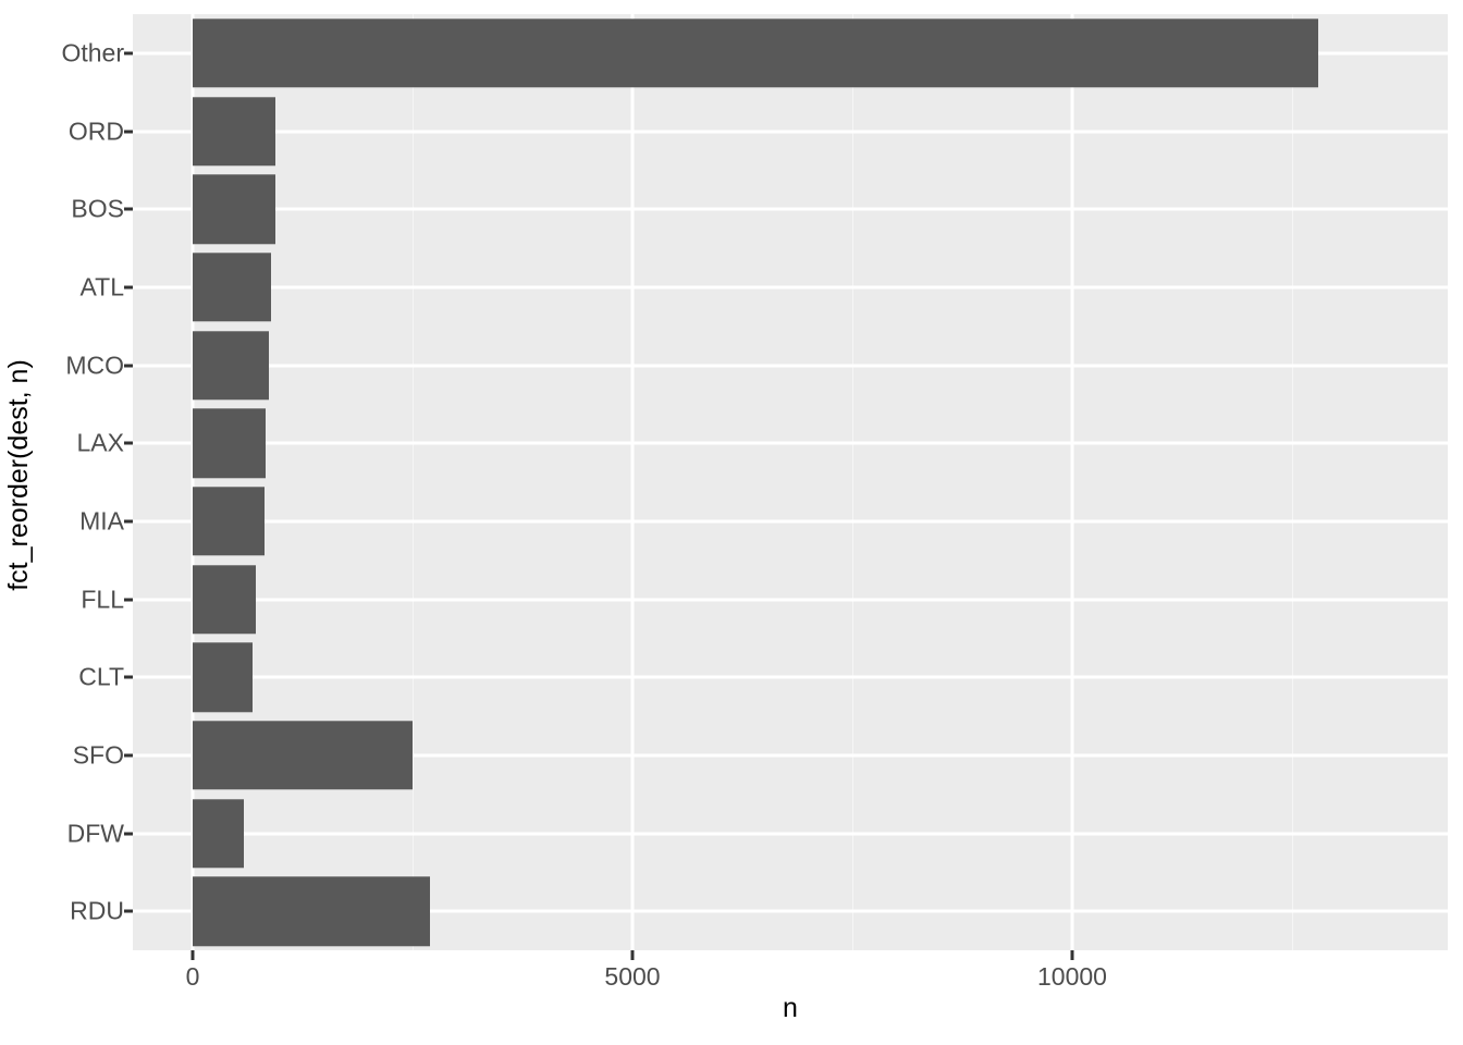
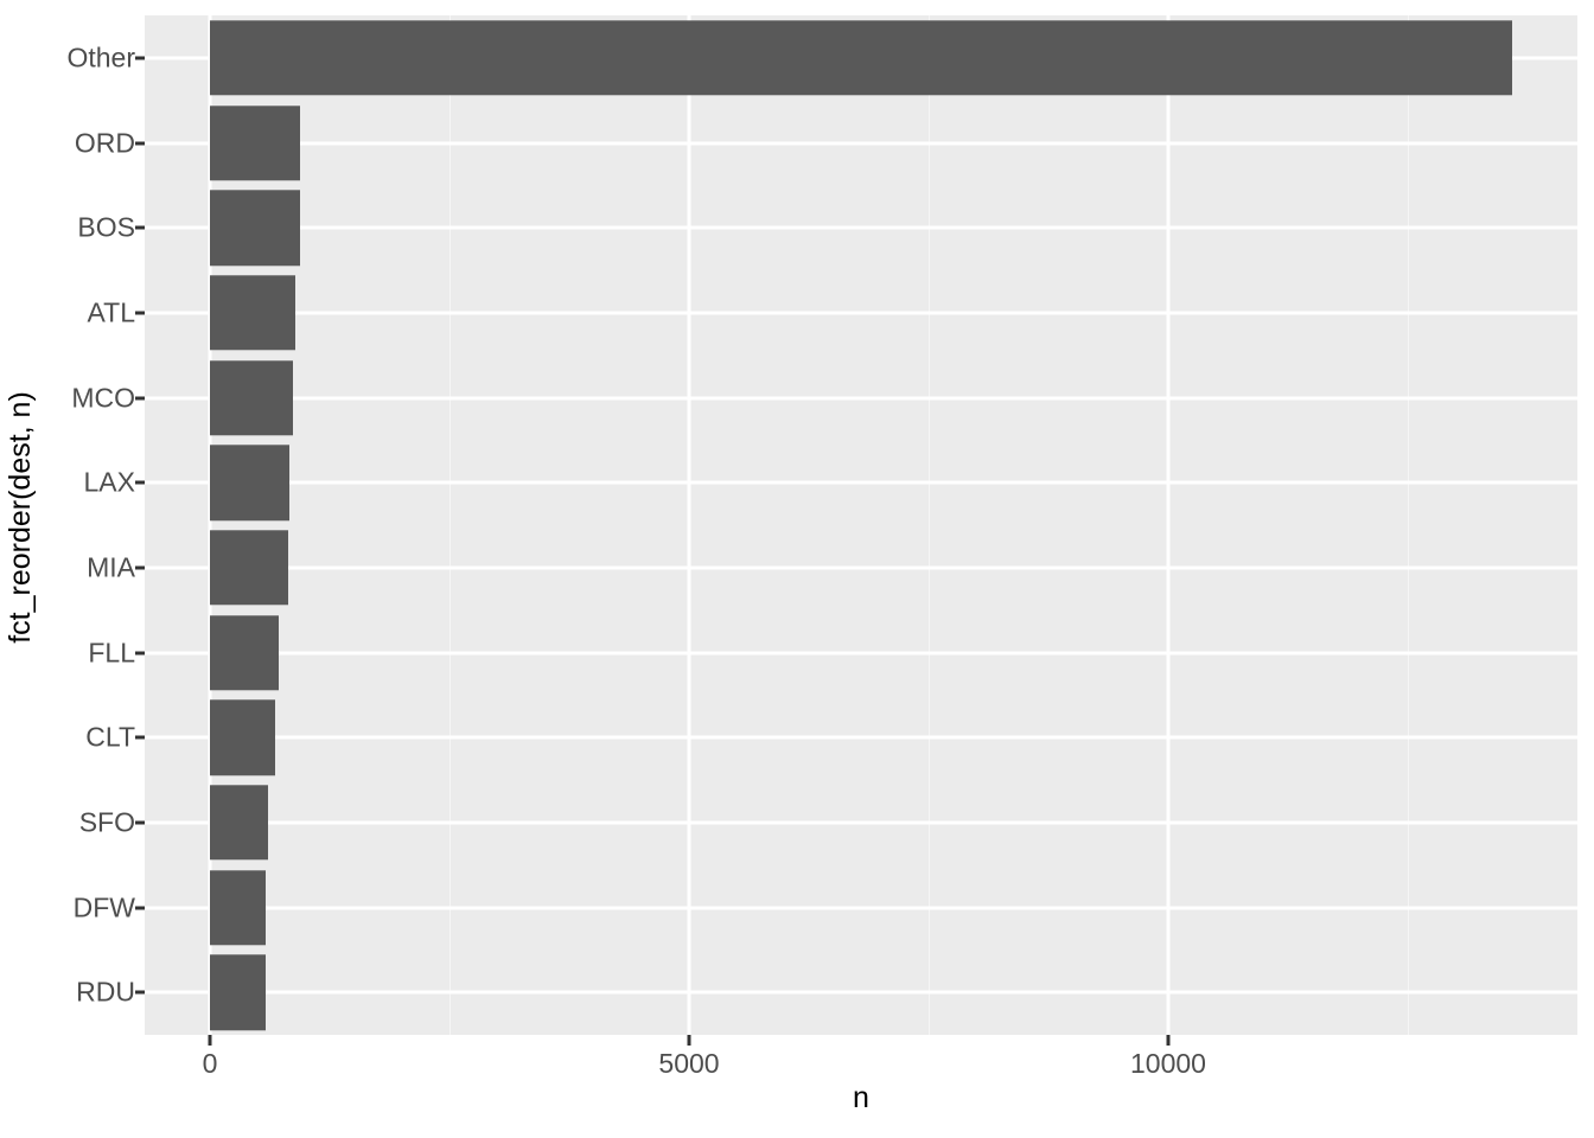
Other: 12800 -> 13600
SFO: 2500 -> 600
RDU: 2700 -> 600
